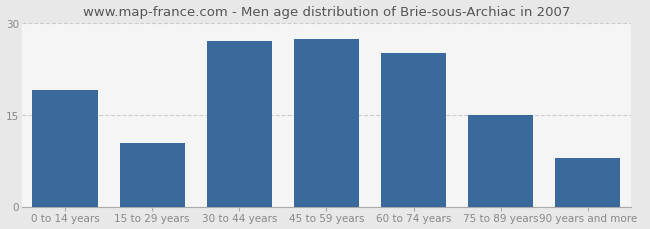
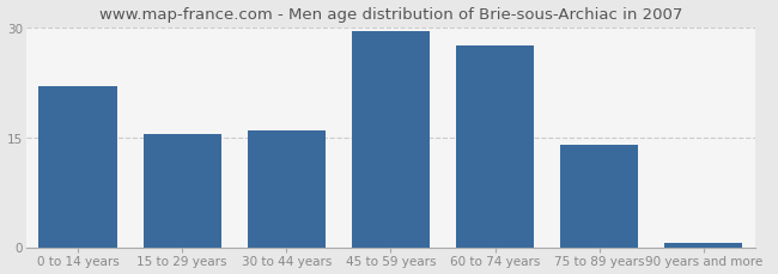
0 to 14 years: 19.0 -> 22.0
15 to 29 years: 10.4 -> 15.5
30 to 44 years: 27.0 -> 16.0
45 to 59 years: 27.4 -> 29.5
60 to 74 years: 25.0 -> 27.5
75 to 89 years: 15.0 -> 14.0
90 years and more: 8.0 -> 0.5
